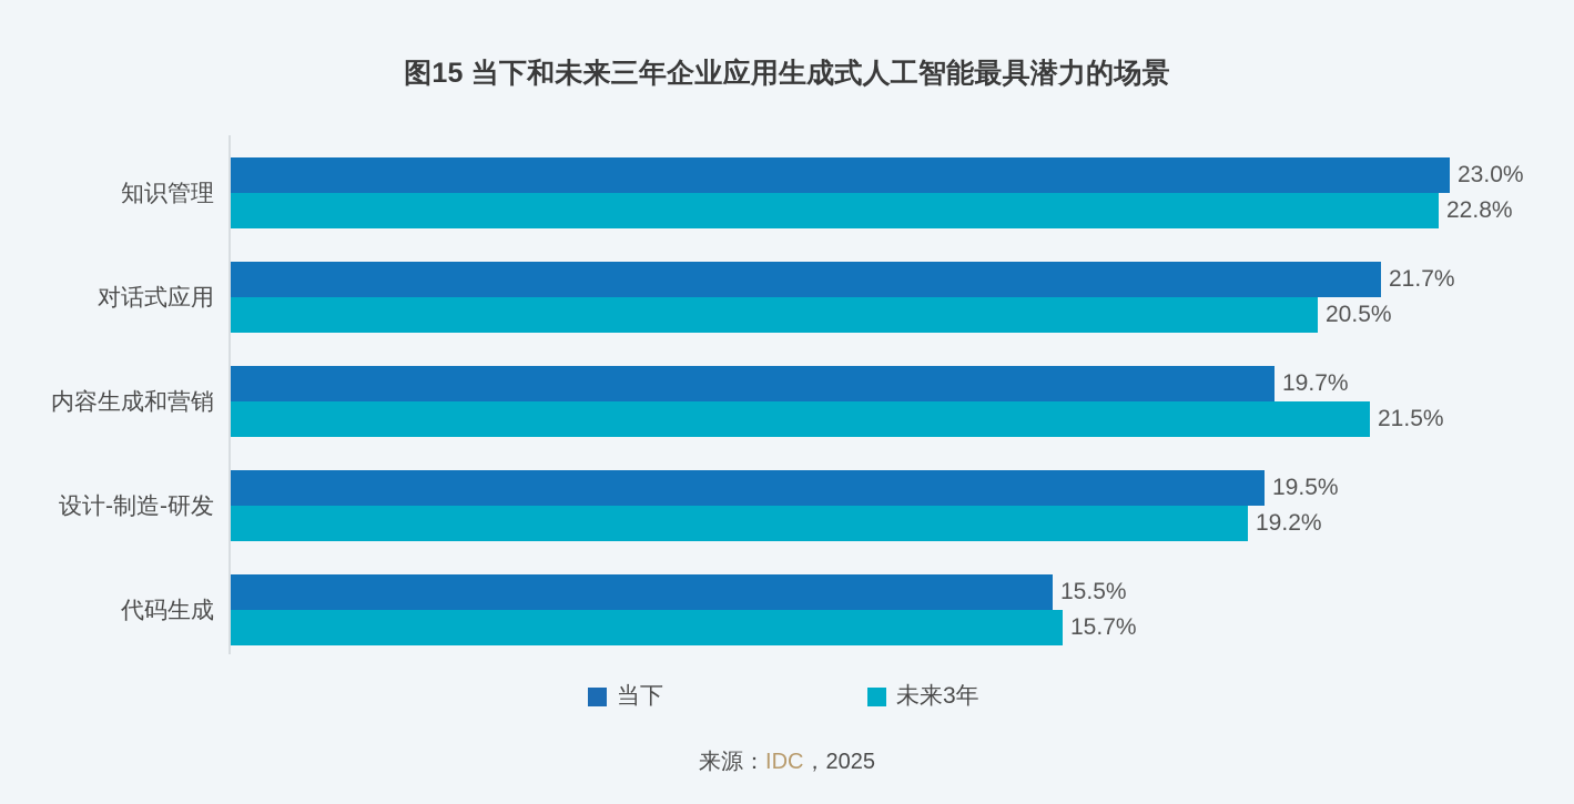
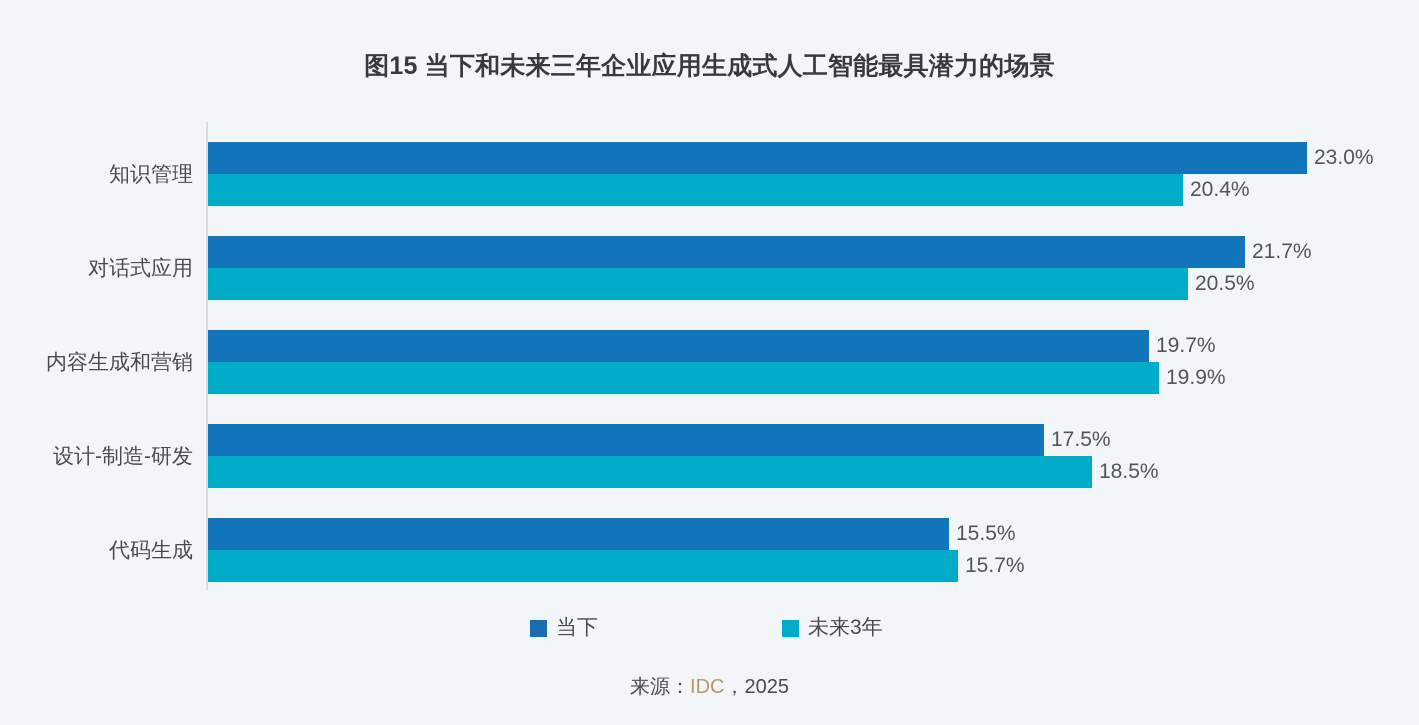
未来3年/知识管理: 22.8% -> 20.4%
未来3年/内容生成和营销: 21.5% -> 19.9%
当下/设计-制造-研发: 19.5% -> 17.5%
未来3年/设计-制造-研发: 19.2% -> 18.5%
